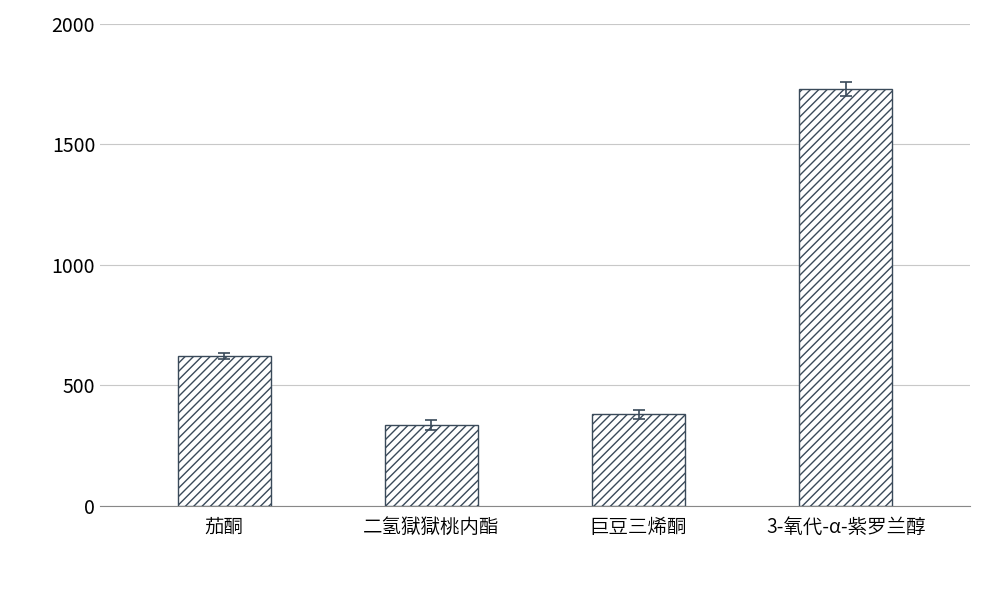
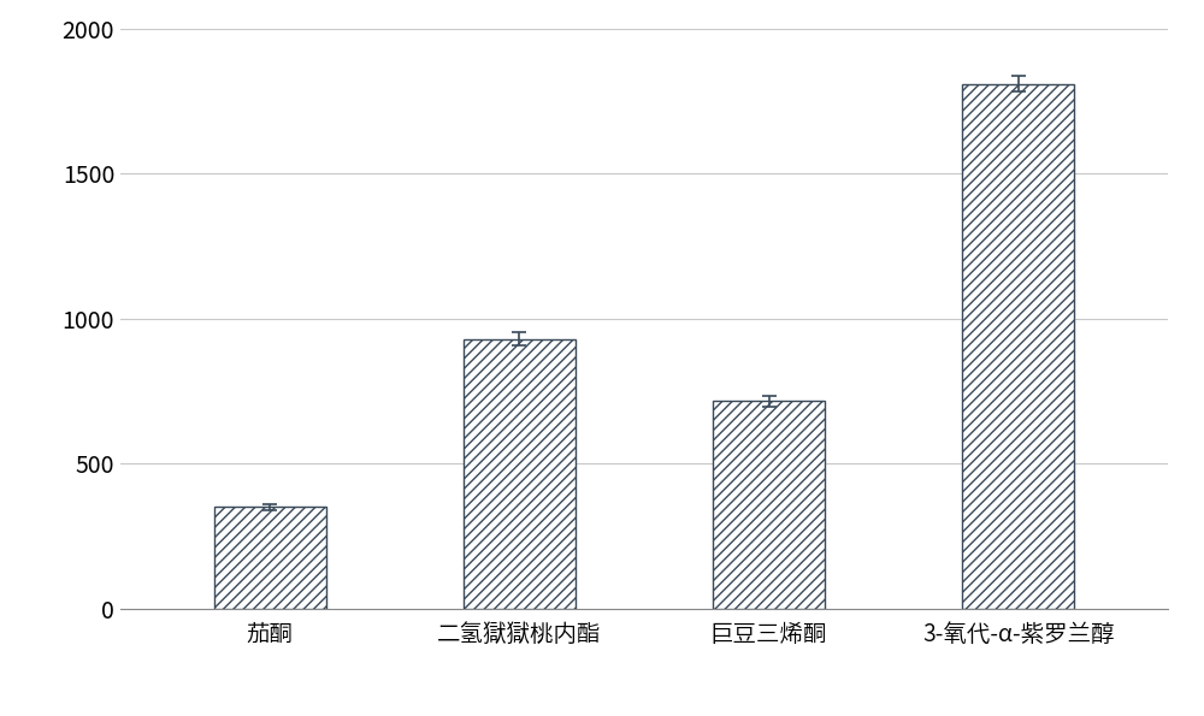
茄酮: 620 -> 350
二氢獄獄桃内酯: 335 -> 930
巨豆三烯酮: 380 -> 715
3-氧代-α-紫罗兰醇: 1730 -> 1810
